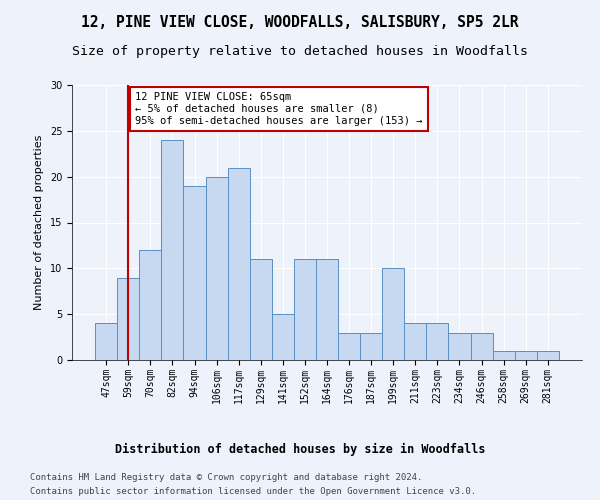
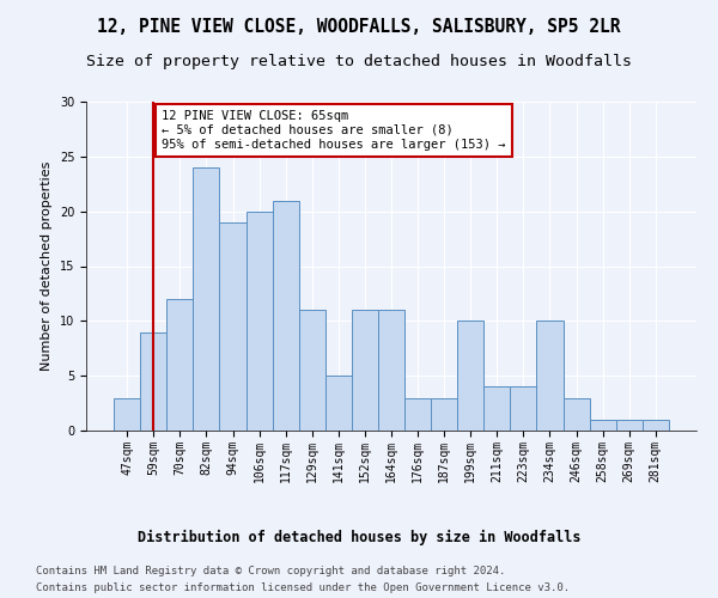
47sqm: 4 -> 3
234sqm: 3 -> 10
